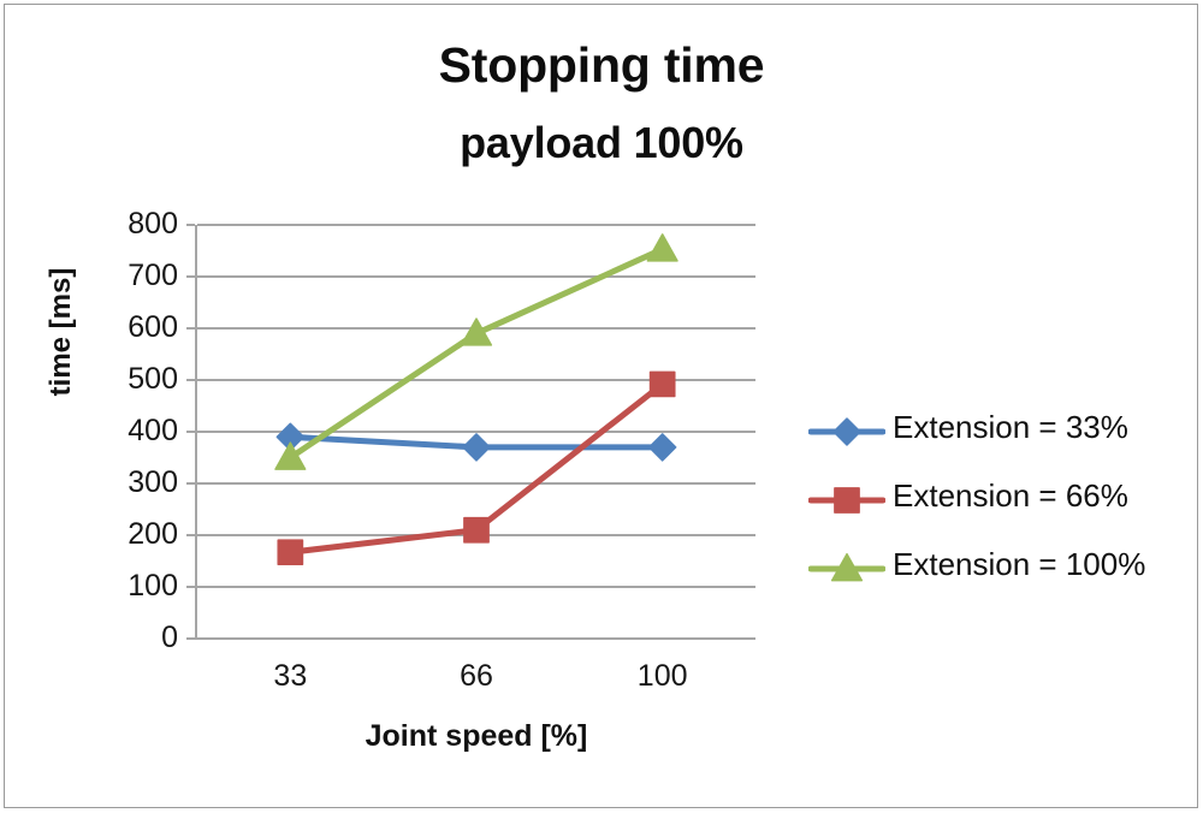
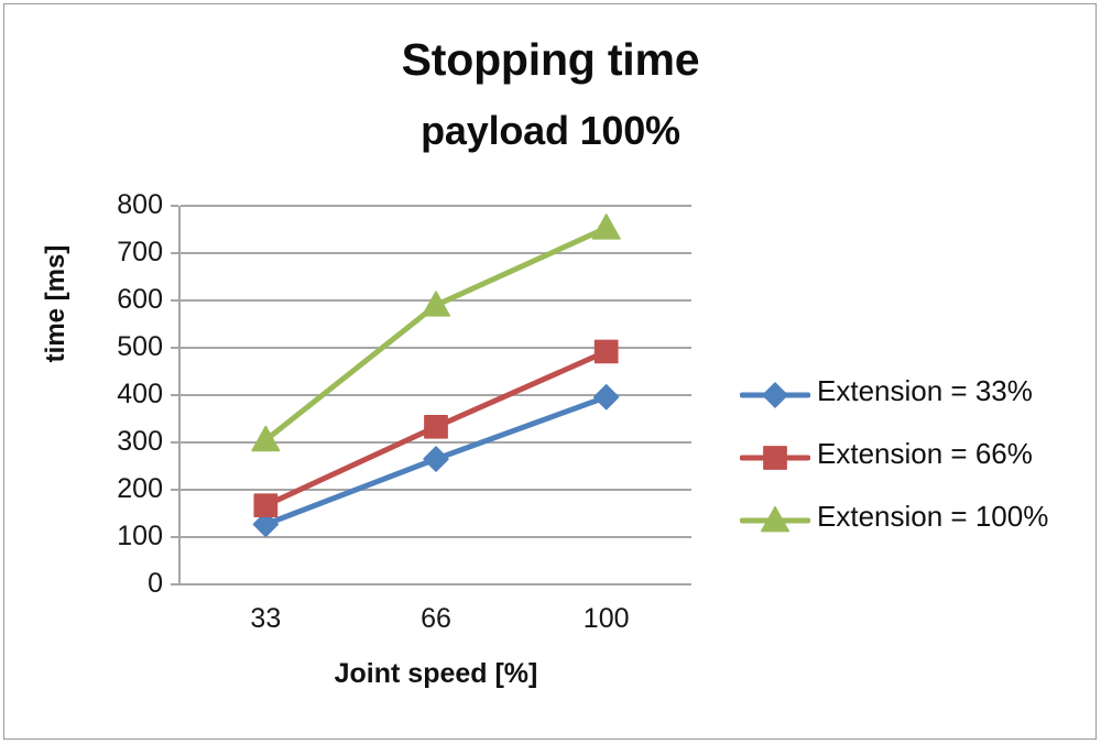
Extension = 33%/33: 390 -> 130
Extension = 100%/33: 350 -> 300
Extension = 33%/66: 370 -> 260
Extension = 66%/66: 210 -> 330
Extension = 33%/100: 370 -> 400
